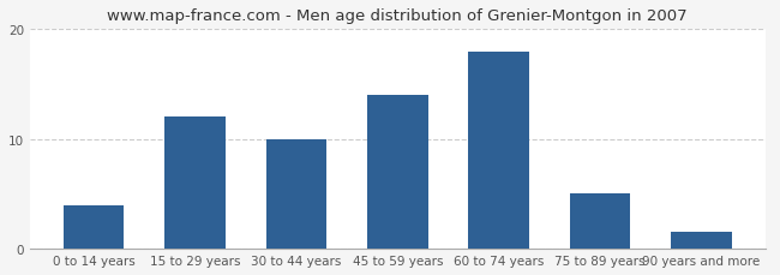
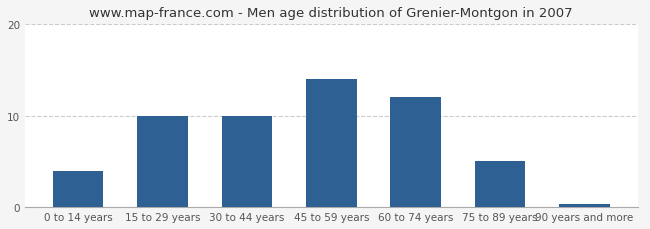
15 to 29 years: 12.0 -> 10.0
60 to 74 years: 18.0 -> 12.0
90 years and more: 1.6 -> 0.3
